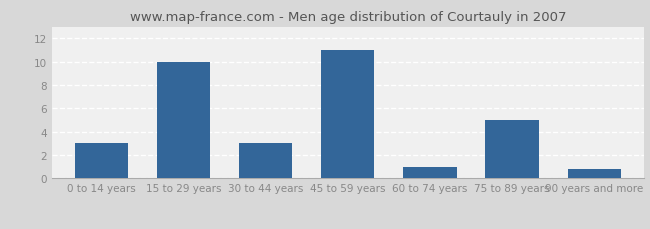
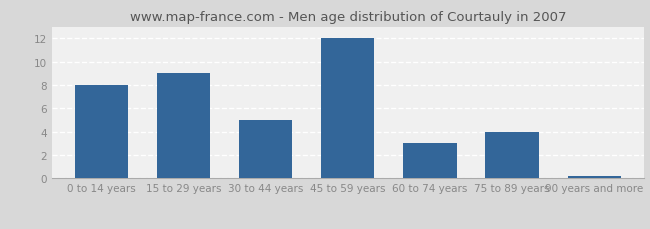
0 to 14 years: 3.0 -> 8.0
15 to 29 years: 10.0 -> 9.0
30 to 44 years: 3.0 -> 5.0
45 to 59 years: 11.0 -> 12.0
60 to 74 years: 1.0 -> 3.0
75 to 89 years: 5.0 -> 4.0
90 years and more: 0.8 -> 0.2
